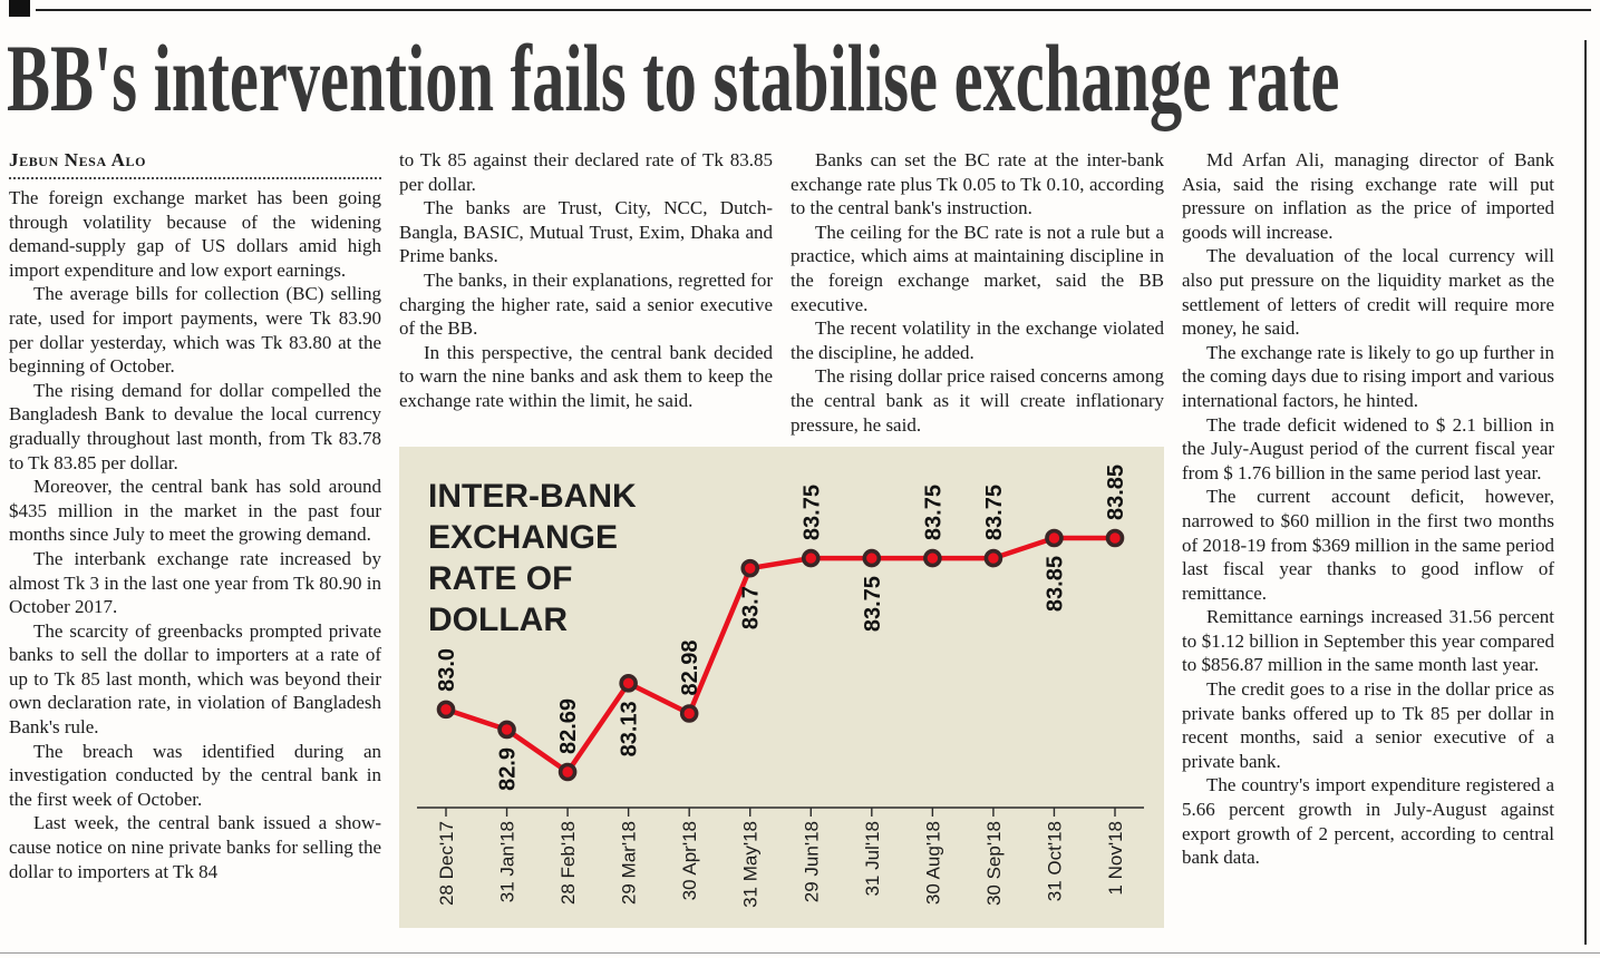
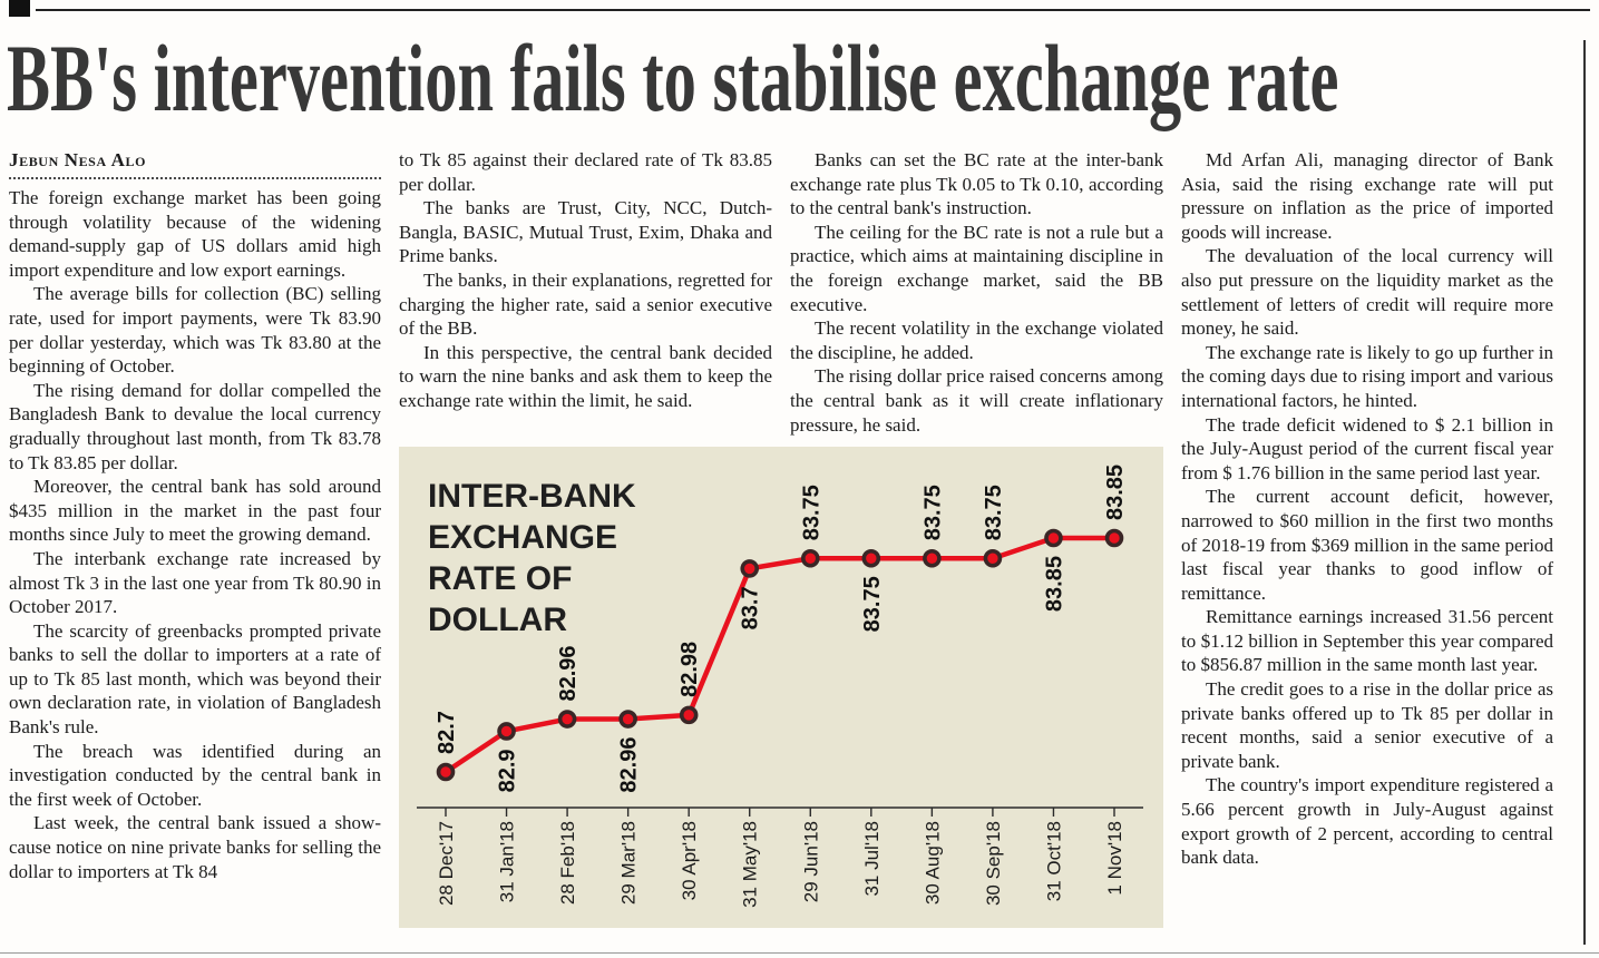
28 Dec'17: 83.0 -> 82.7
28 Feb'18: 82.69 -> 82.96
29 Mar'18: 83.13 -> 82.96
